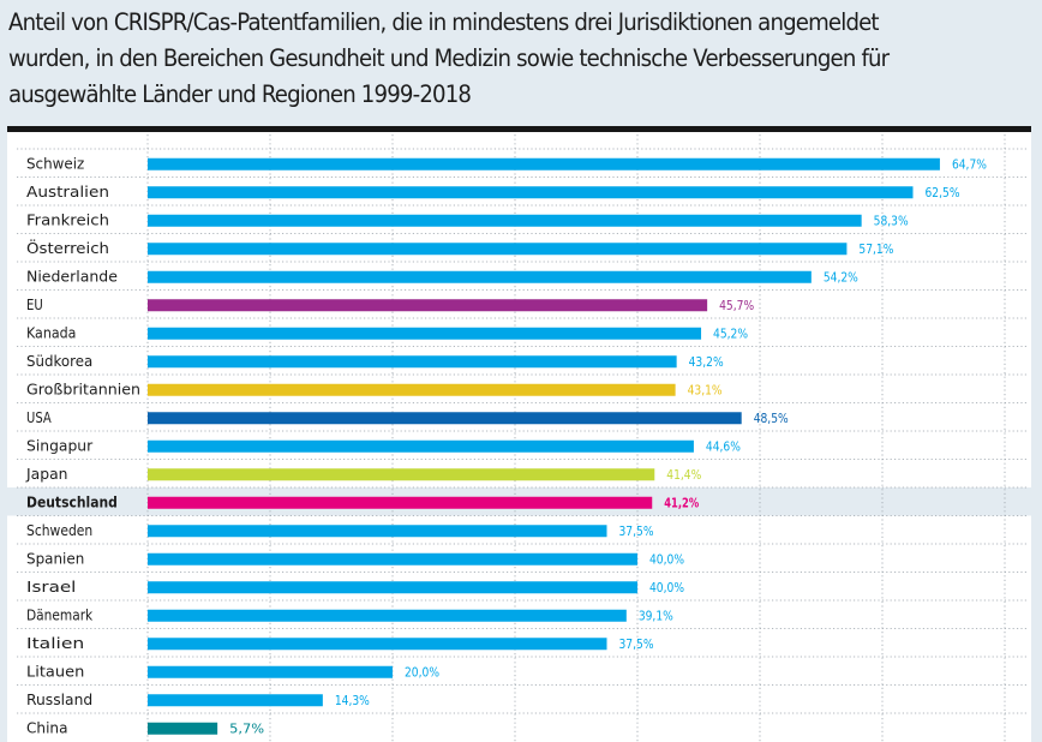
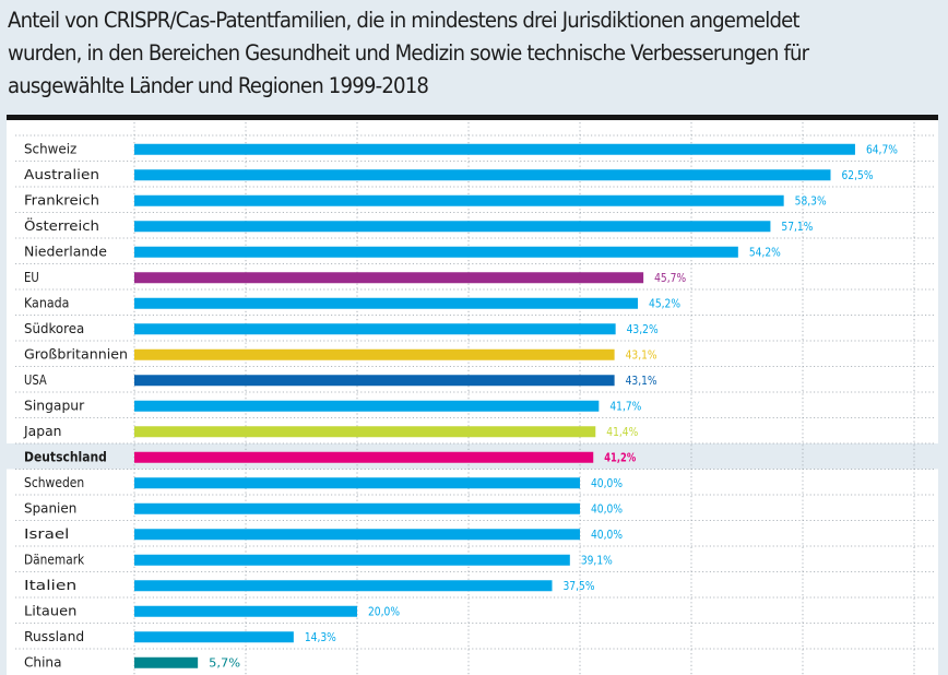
USA: 48,5% -> 43,1%
Singapur: 44,6% -> 41,7%
Schweden: 37,5% -> 40,0%
